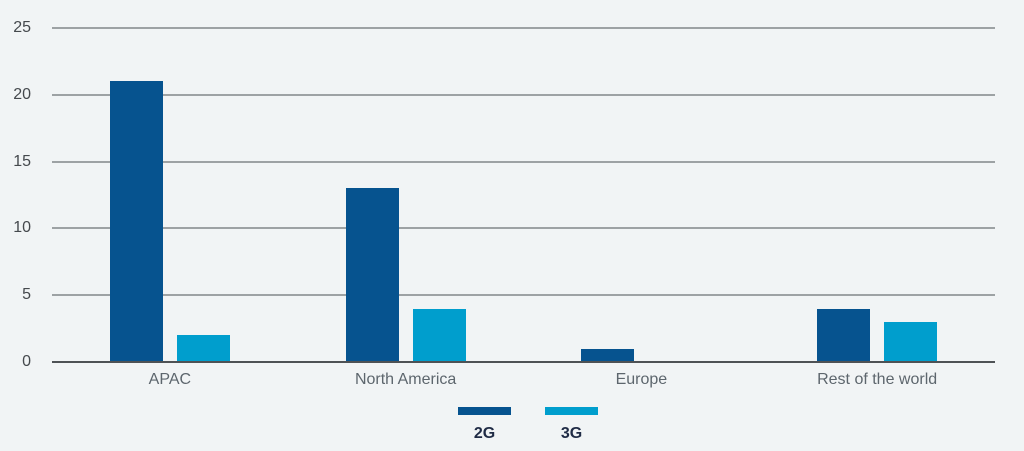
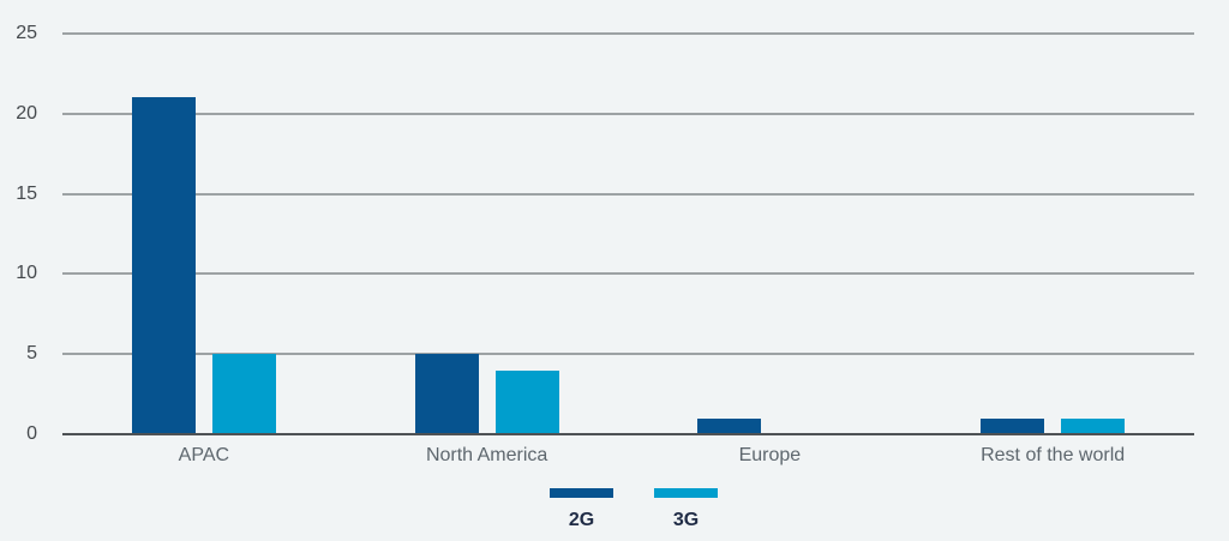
3G/APAC: 2 -> 5
2G/North America: 13 -> 5
2G/Rest of the world: 4 -> 1
3G/Rest of the world: 3 -> 1
